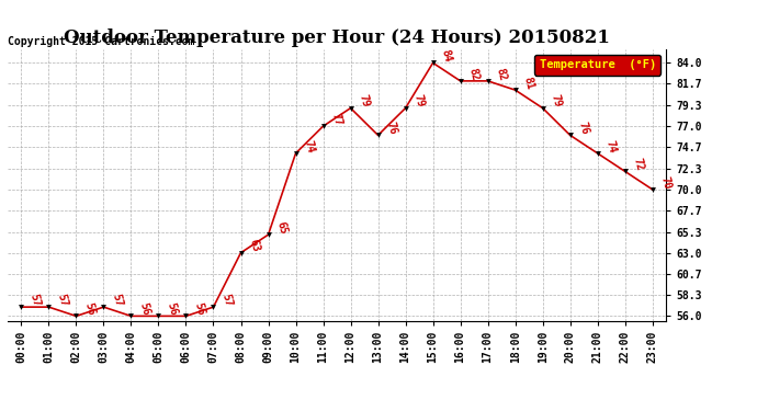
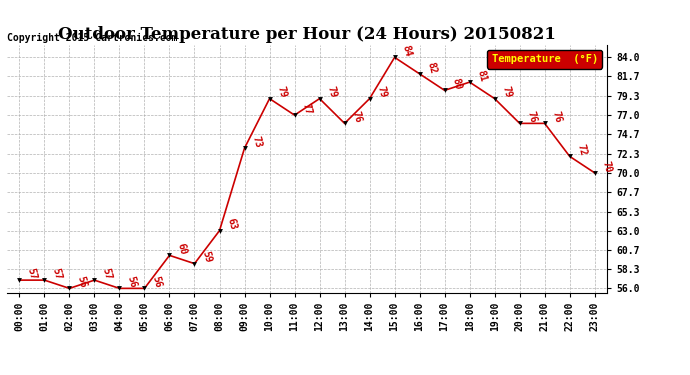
06:00: 56 -> 60
07:00: 57 -> 59
09:00: 65 -> 73
10:00: 74 -> 79
17:00: 82 -> 80
21:00: 74 -> 76
